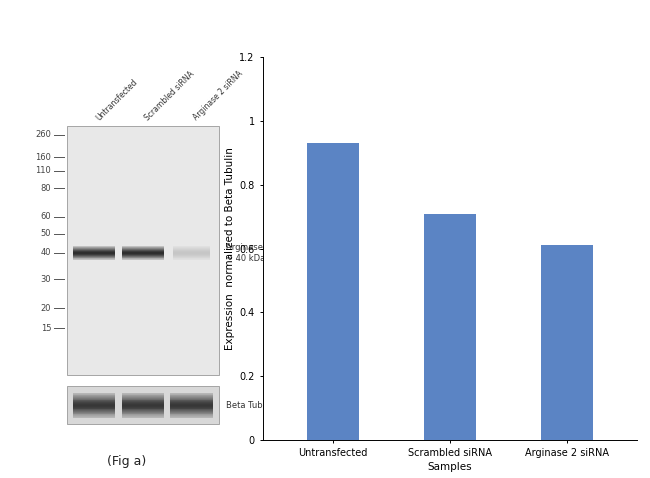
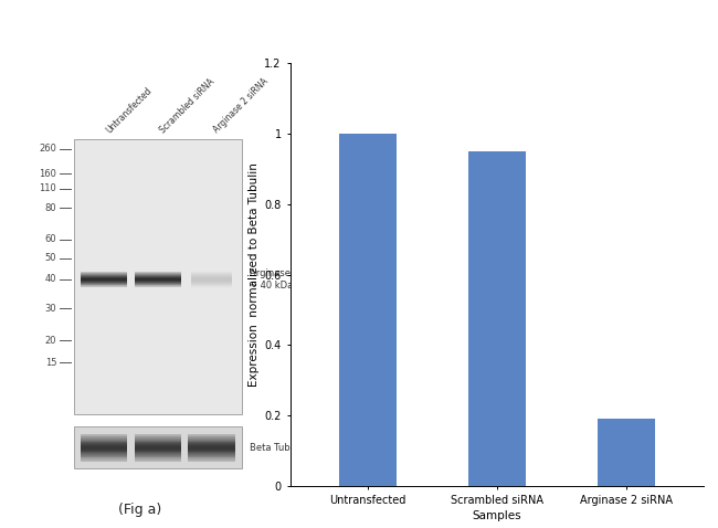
Untransfected: 0.93 -> 1.00
Scrambled siRNA: 0.71 -> 0.95
Arginase 2 siRNA: 0.61 -> 0.19
